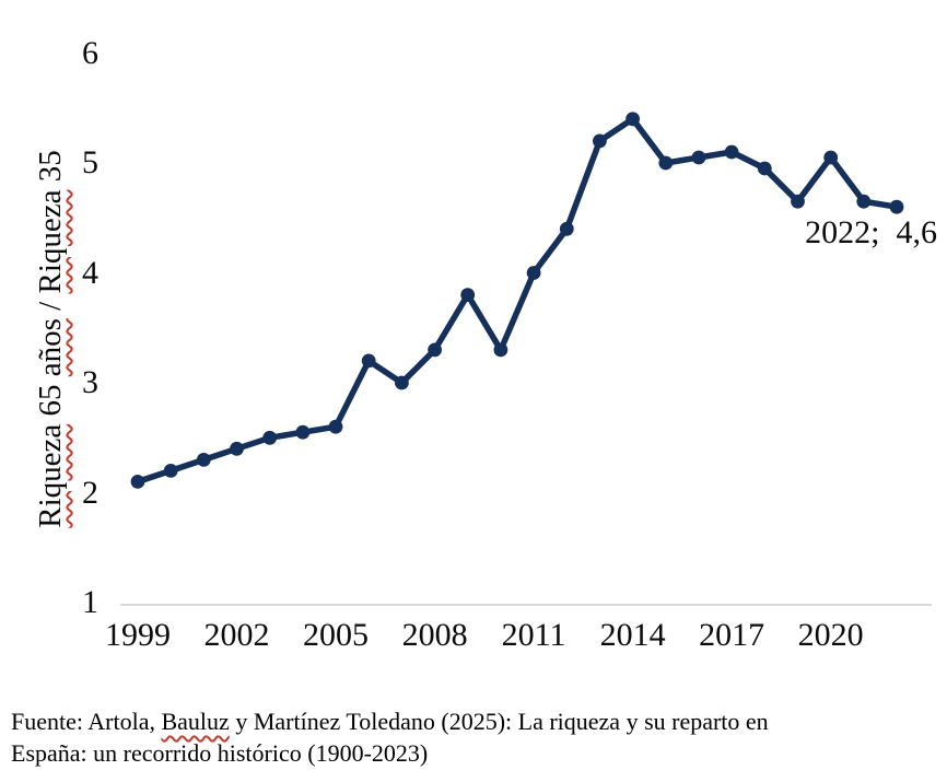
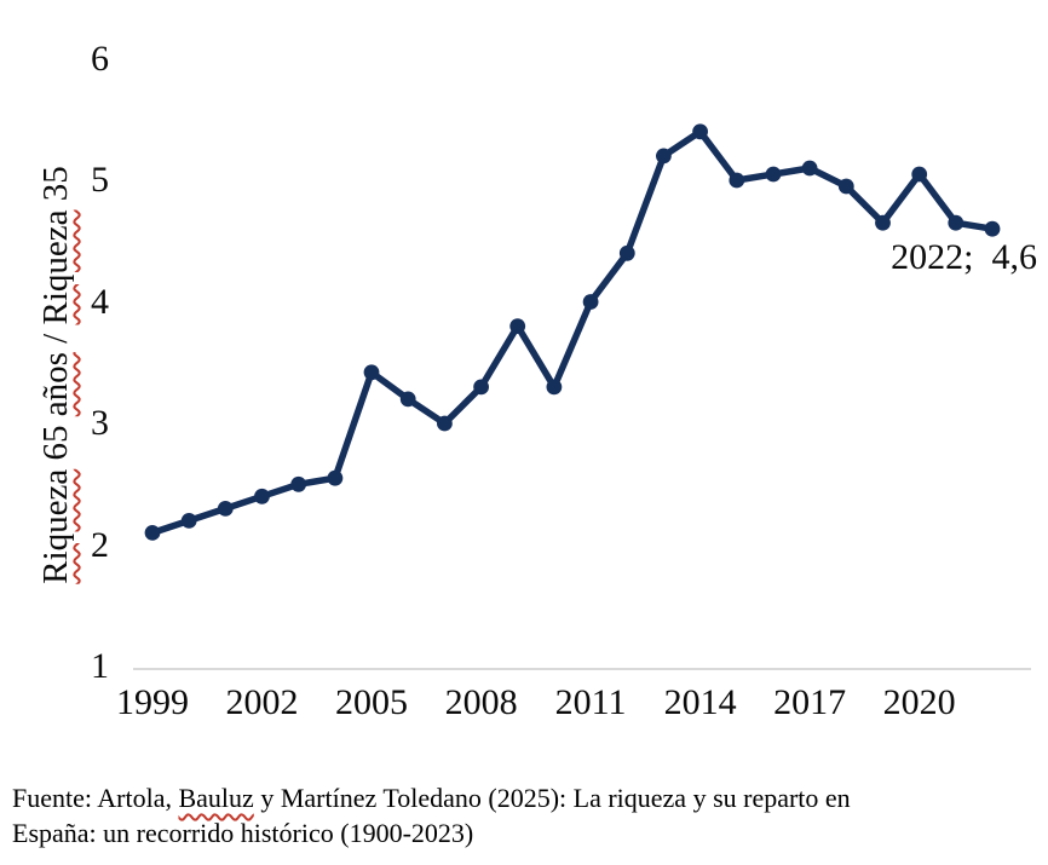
2005: 2.60 -> 3.42
